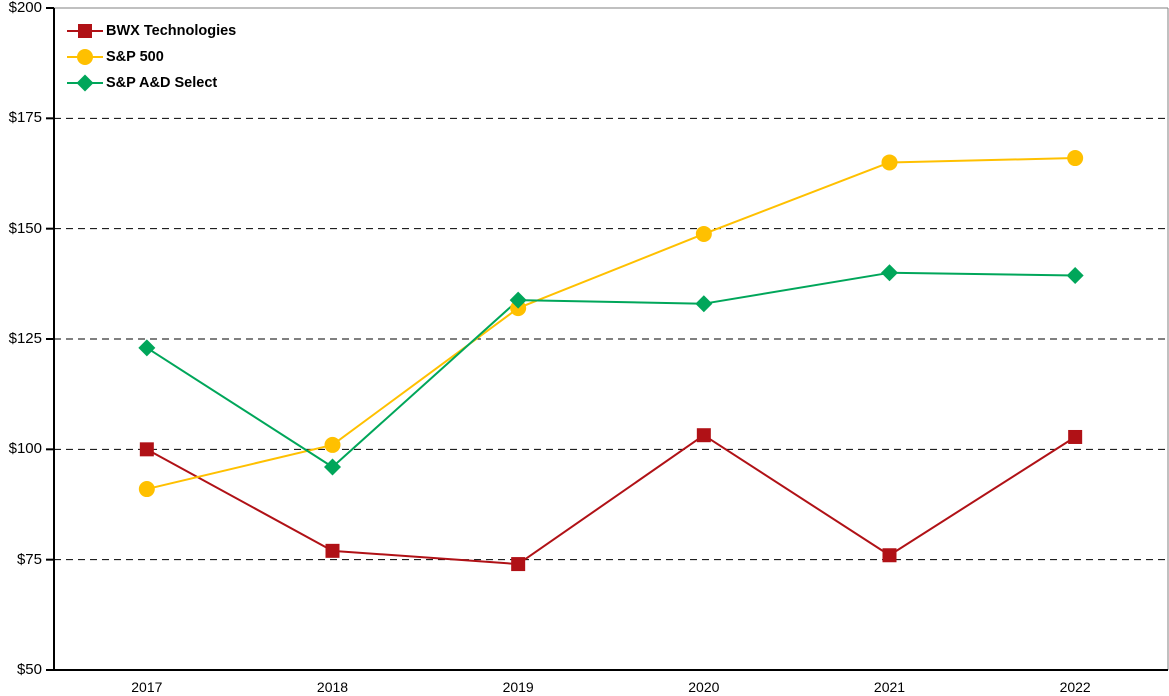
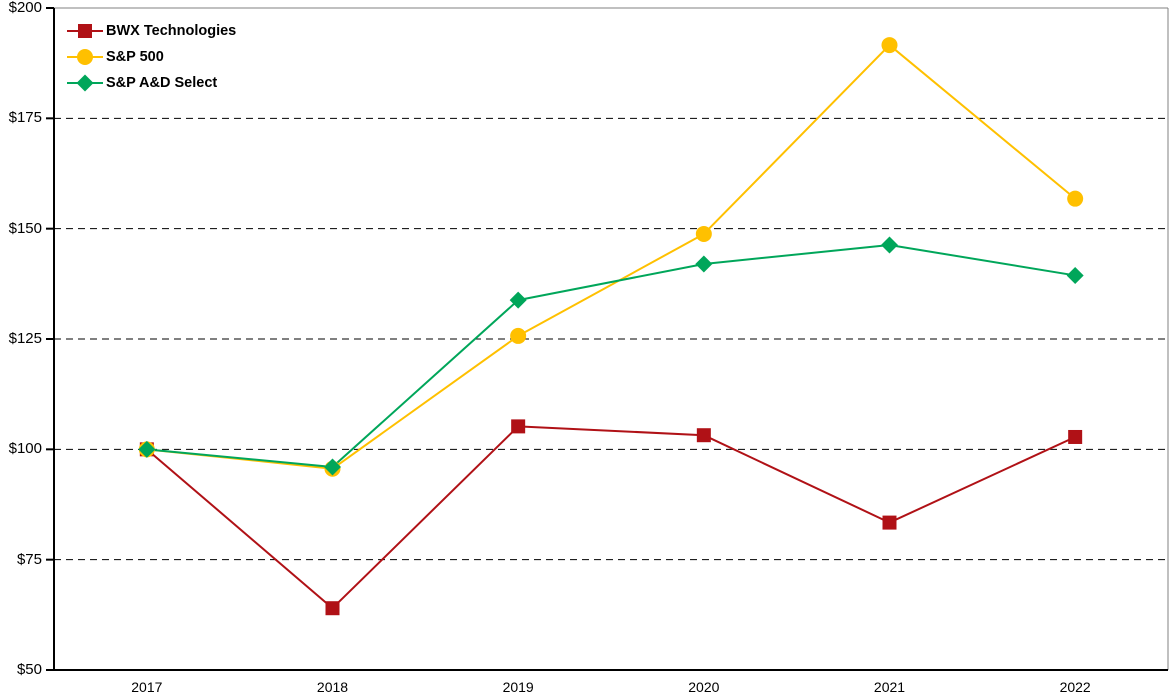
S&P 500/2017: $91 -> $100
S&P A&D Select/2017: $123 -> $100
BWX Technologies/2018: $77 -> $64
S&P 500/2018: $101 -> $96
BWX Technologies/2019: $74 -> $105
S&P 500/2019: $132 -> $126
S&P A&D Select/2020: $133 -> $142
BWX Technologies/2021: $76 -> $83
S&P 500/2021: $165 -> $192
S&P A&D Select/2021: $140 -> $146
S&P 500/2022: $166 -> $157
